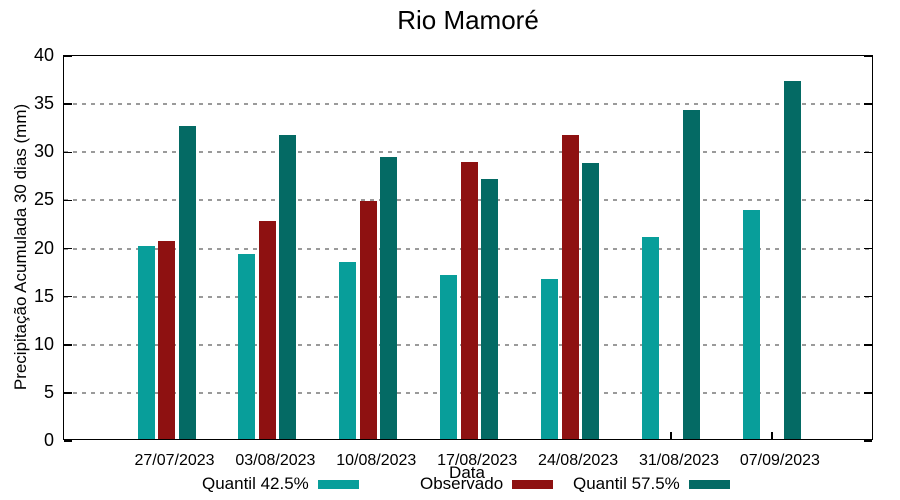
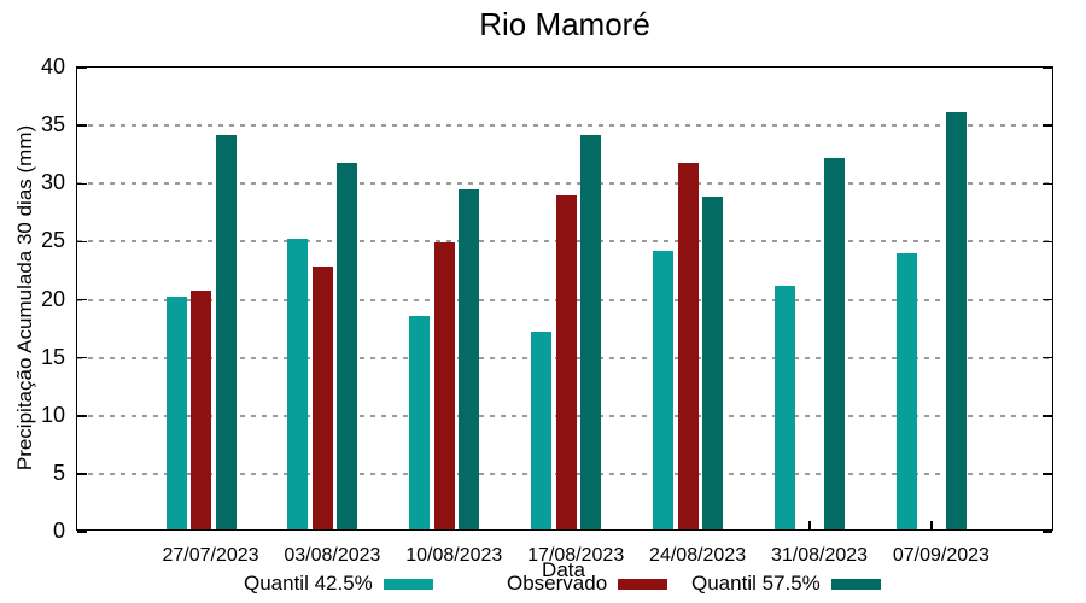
Quantil 57.5%/27/07/2023: 32 -> 34
Quantil 42.5%/03/08/2023: 19 -> 25
Quantil 57.5%/17/08/2023: 27 -> 34
Quantil 42.5%/24/08/2023: 17 -> 24
Quantil 57.5%/31/08/2023: 34 -> 32
Quantil 57.5%/07/09/2023: 37 -> 36
